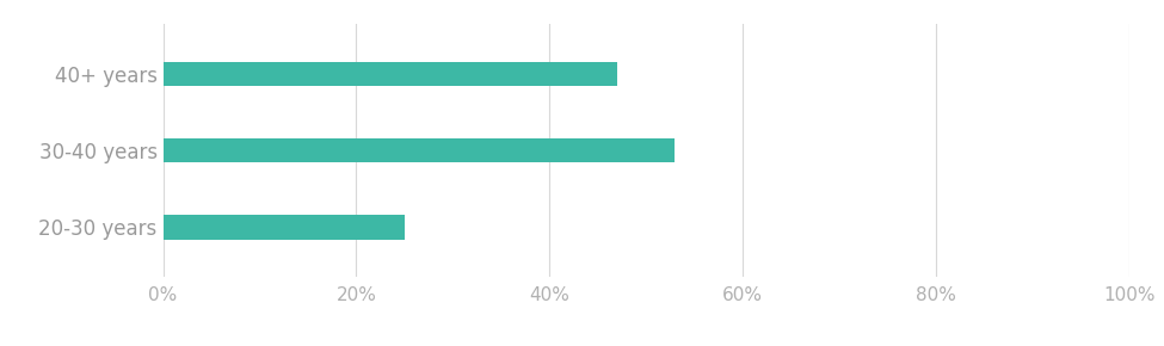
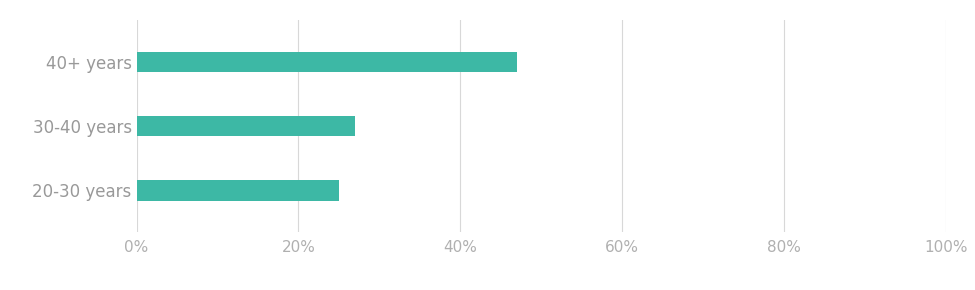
30-40 years: 53% -> 27%
